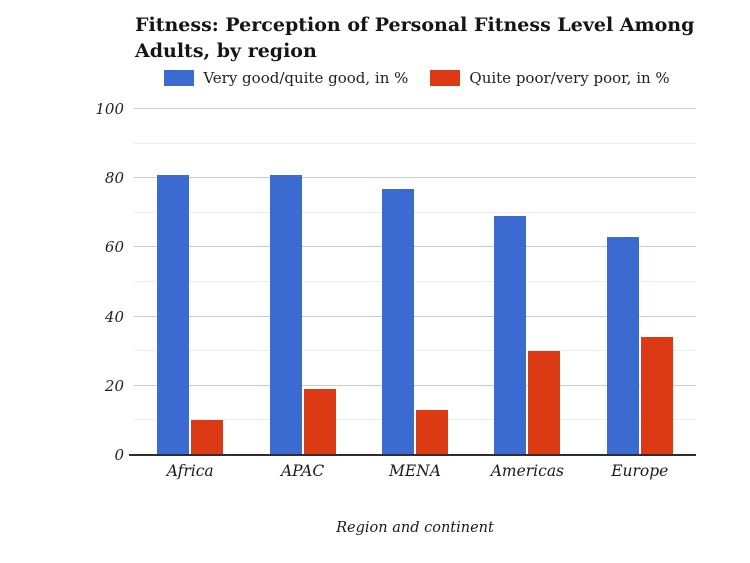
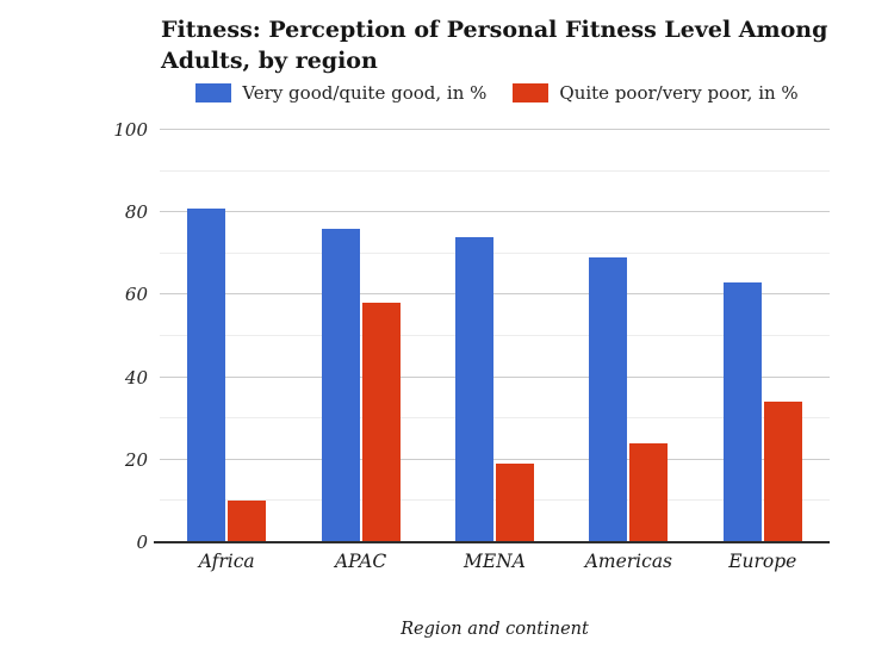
Very good/quite good, in %/APAC: 81 -> 76
Quite poor/very poor, in %/APAC: 19 -> 58
Very good/quite good, in %/MENA: 77 -> 74
Quite poor/very poor, in %/MENA: 13 -> 19
Quite poor/very poor, in %/Americas: 30 -> 24
